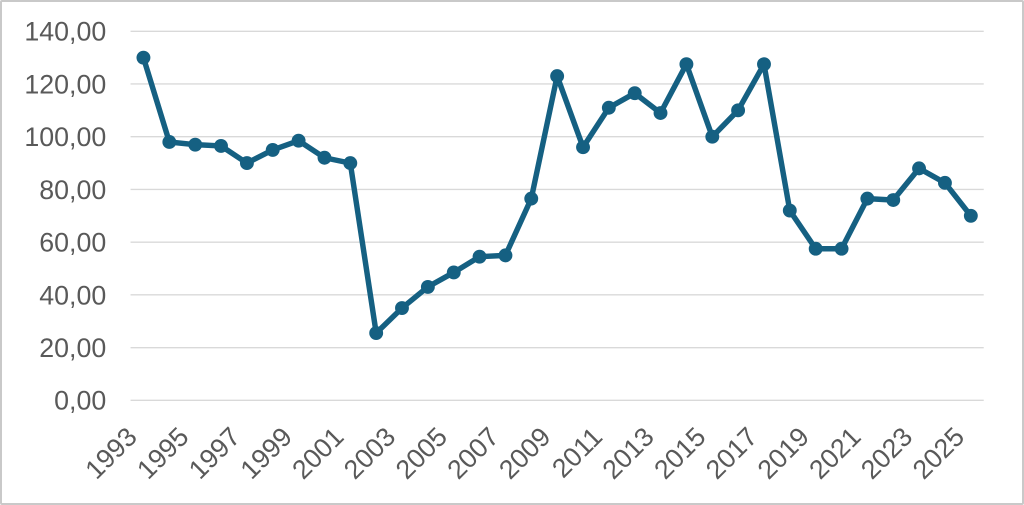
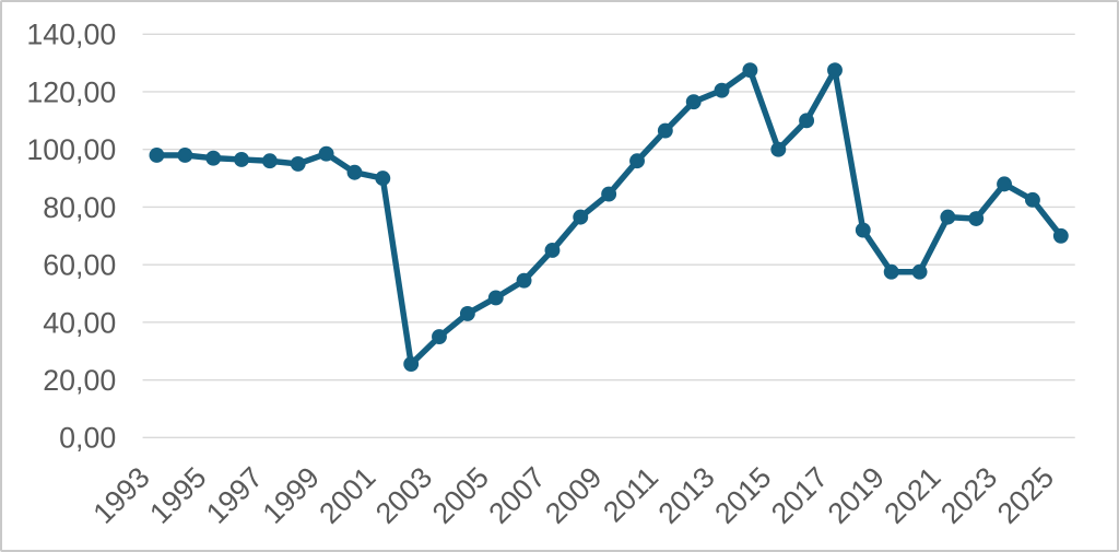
1993: 130 -> 98
1997: 90 -> 96
2007: 55 -> 65
2009: 123 -> 84
2011: 111 -> 106
2013: 109 -> 120
